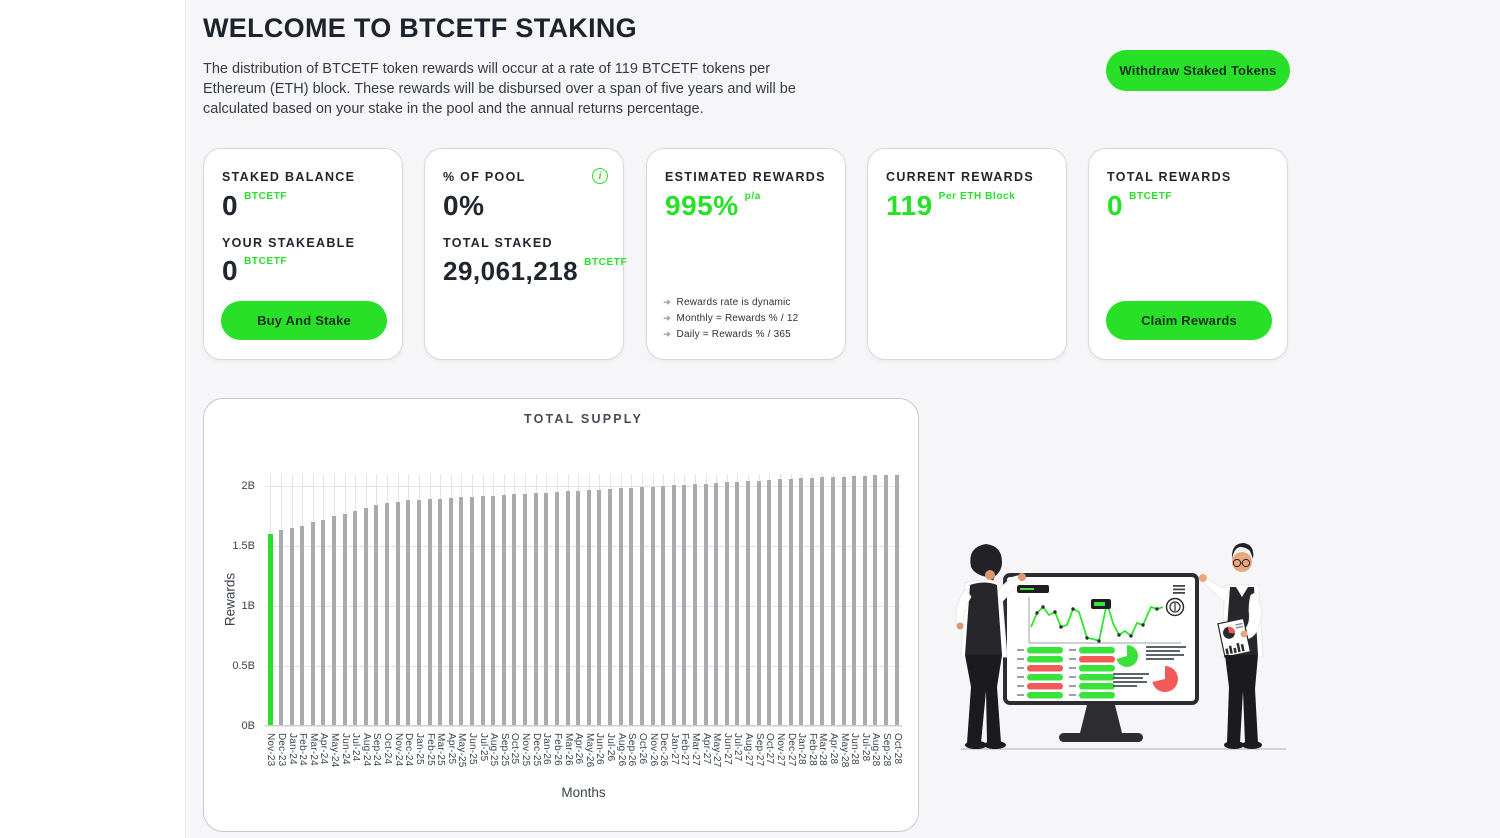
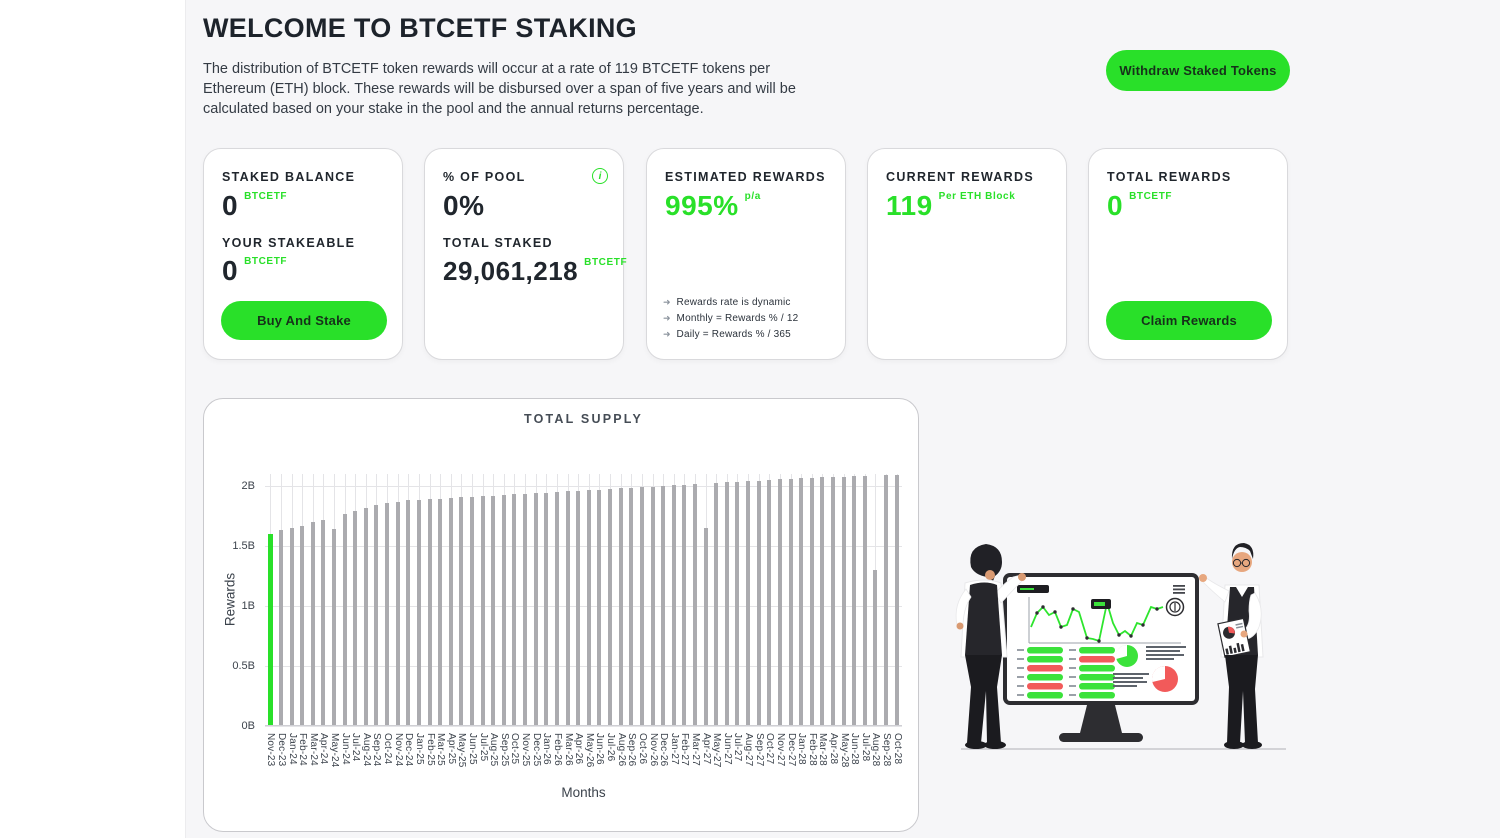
May-24: 1.75B -> 1.64B
Apr-27: 2.02B -> 1.65B
Aug-28: 2.09B -> 1.30B
